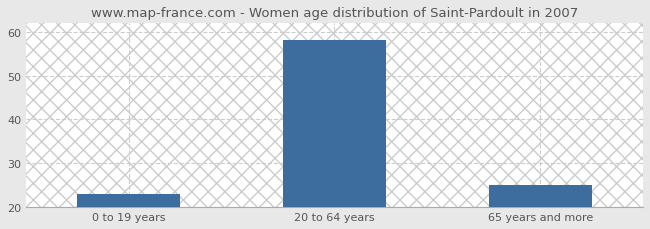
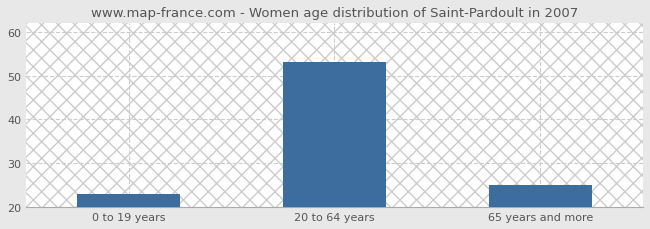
20 to 64 years: 58 -> 53
